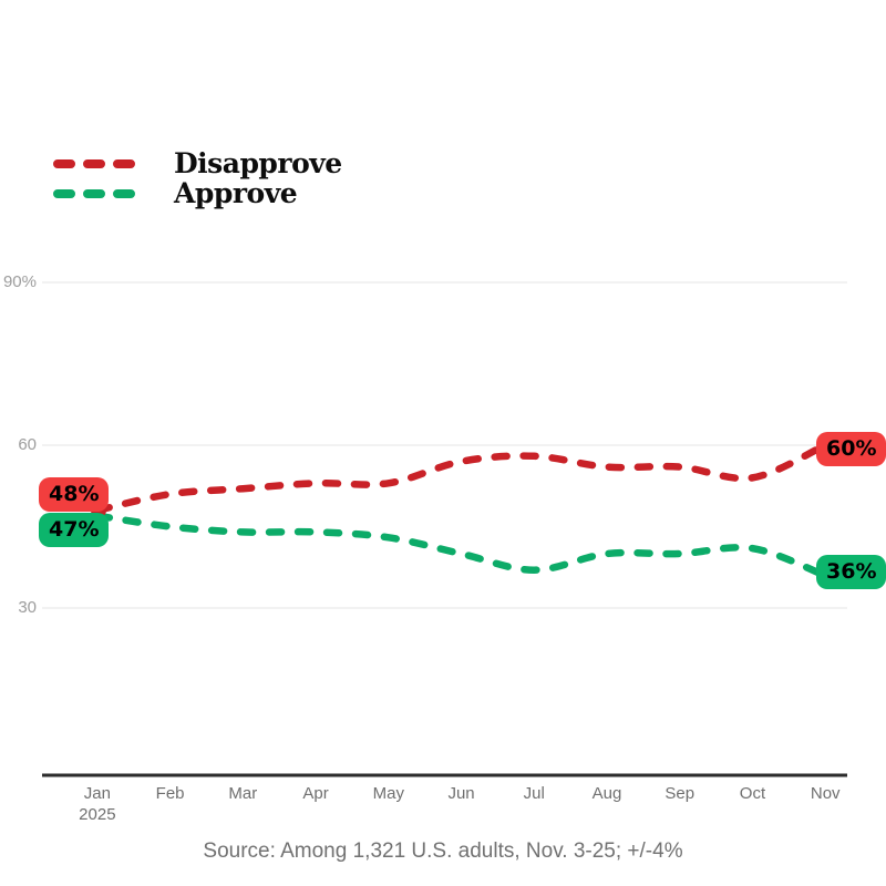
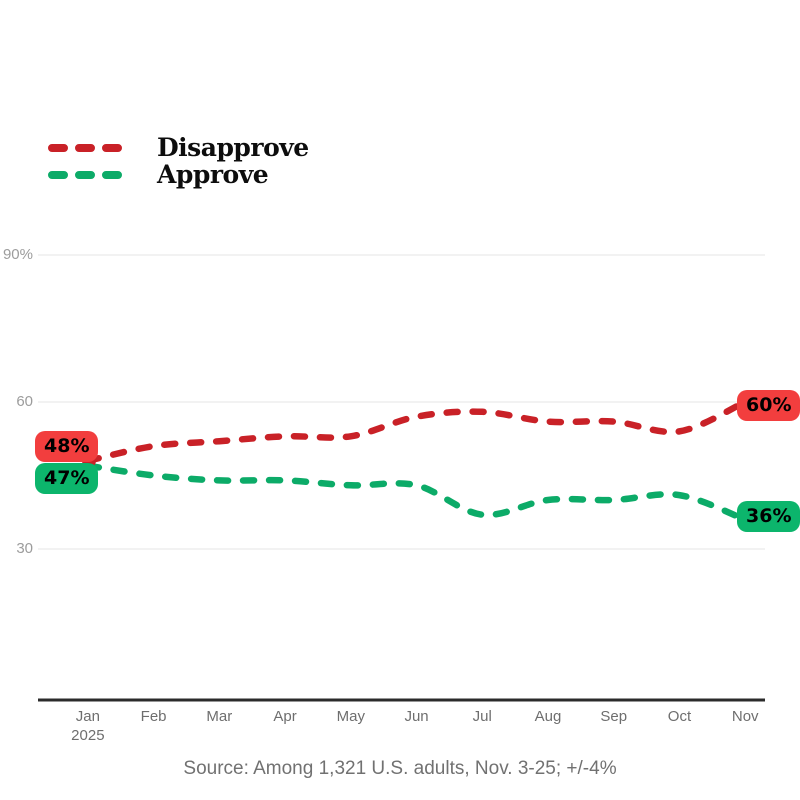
Approve/Jun: 40% -> 43%
